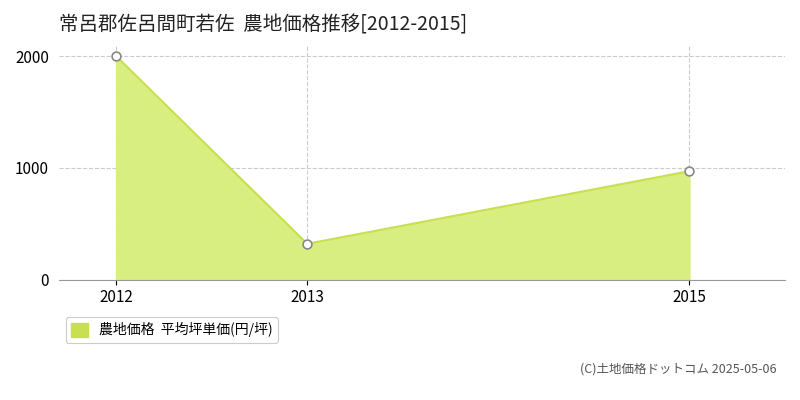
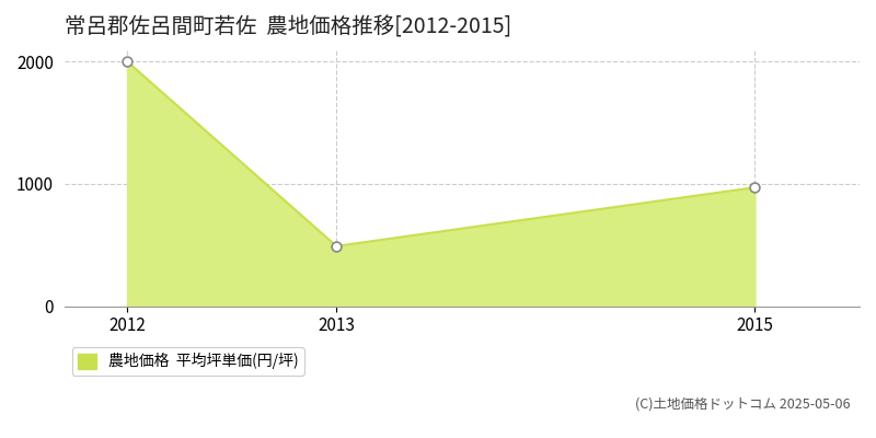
2013: 320 -> 490
